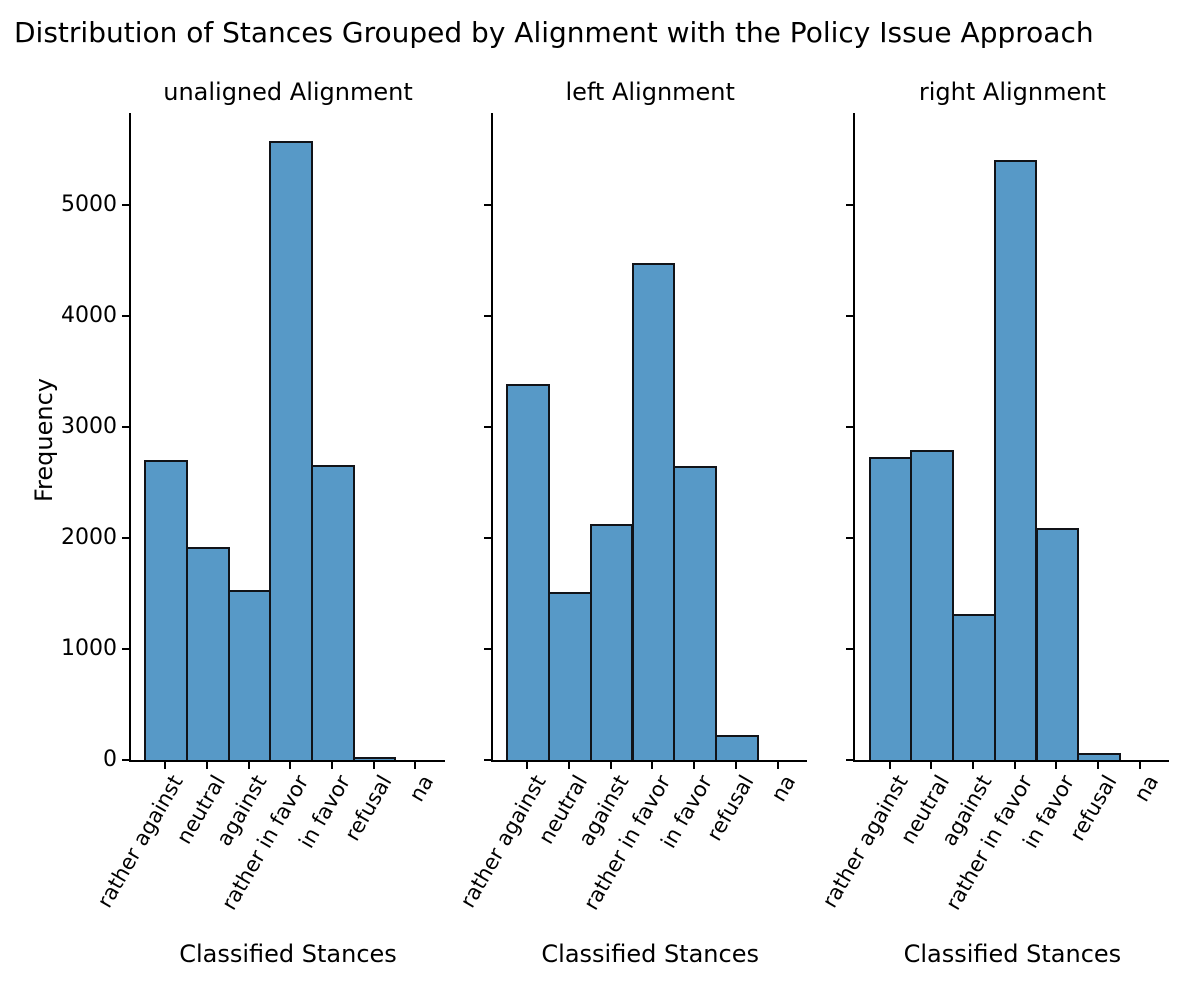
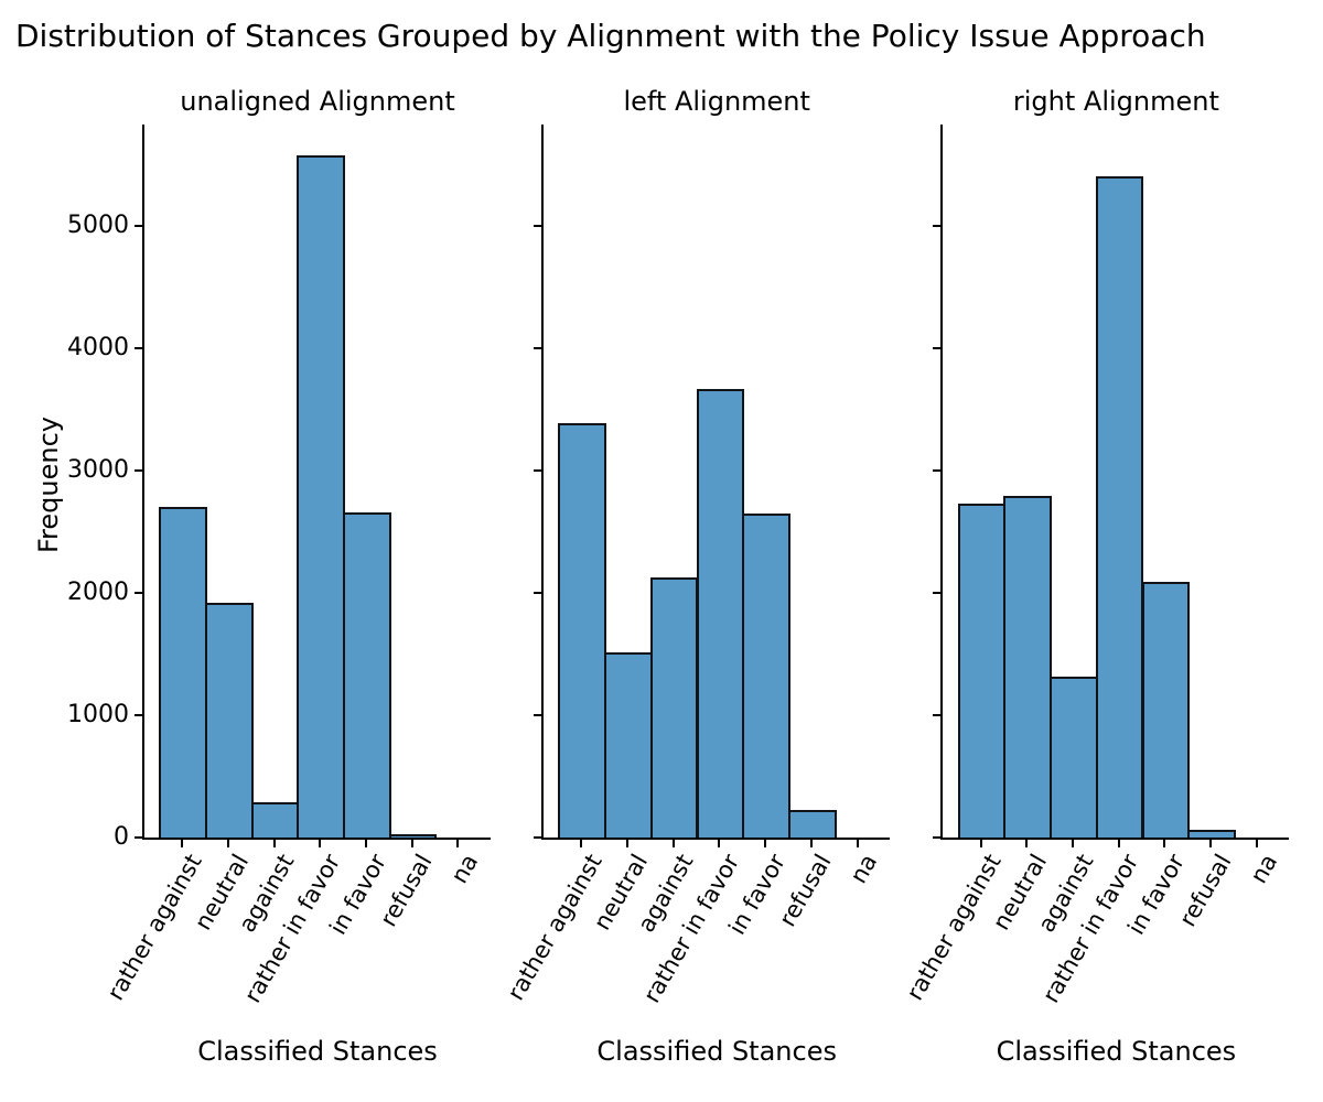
unaligned Alignment/against: 1530 -> 290
left Alignment/rather in favor: 4480 -> 3660
